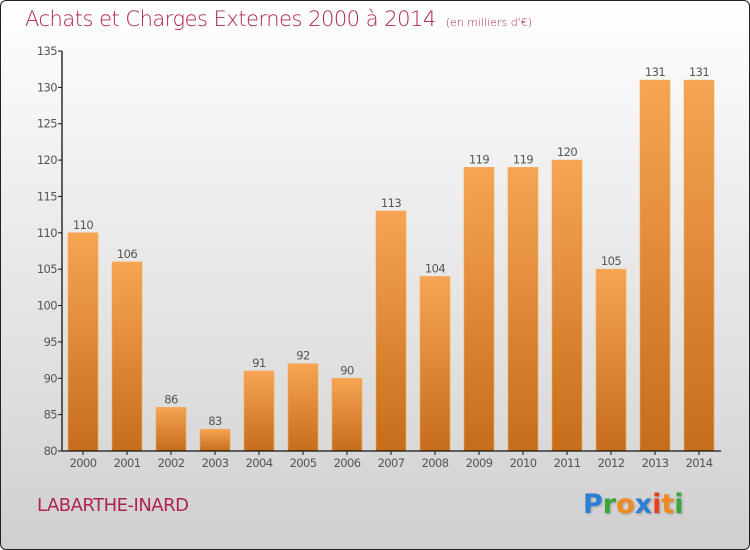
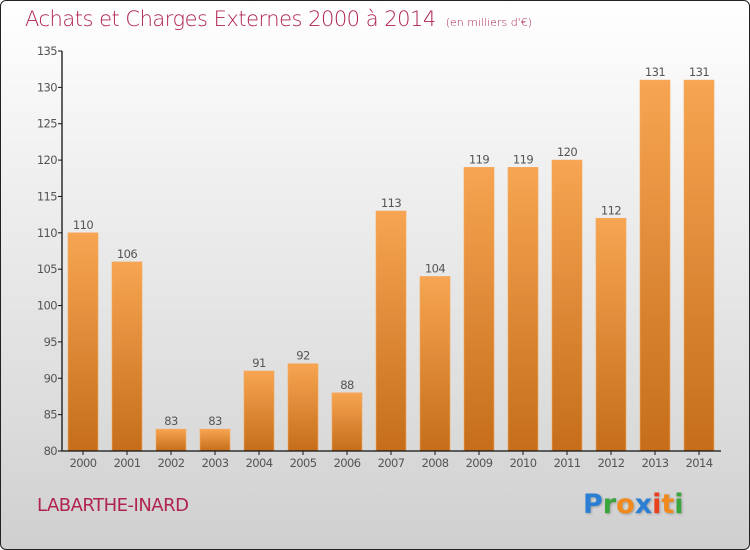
2002: 86 -> 83
2006: 90 -> 88
2012: 105 -> 112
